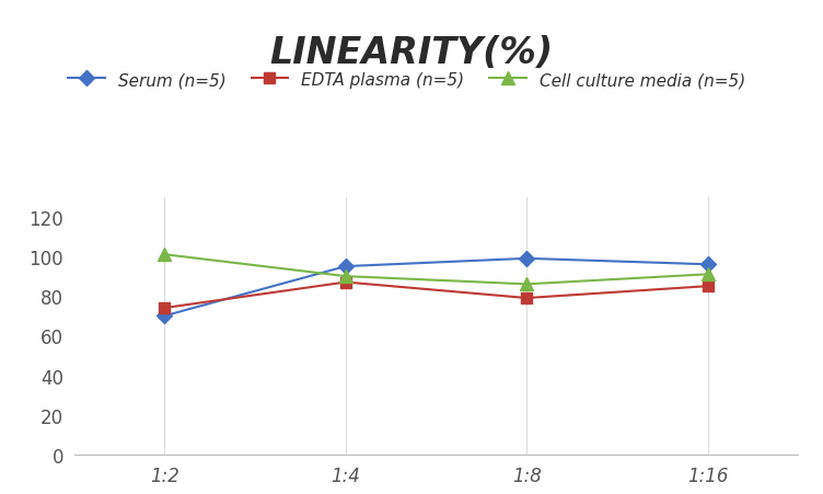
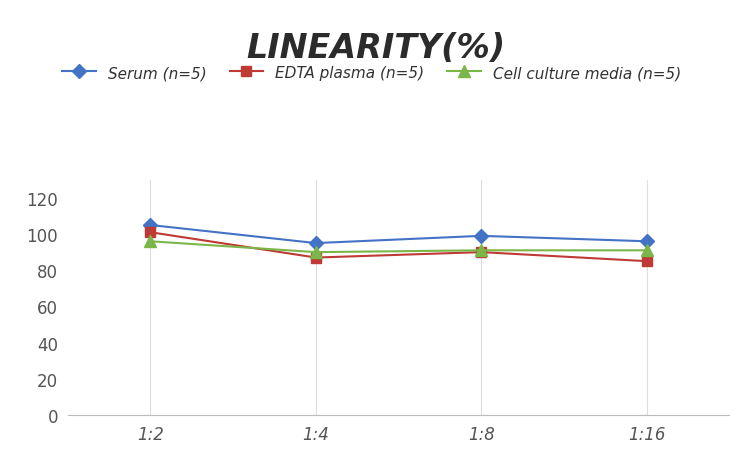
Serum (n=5)/1:2: 70 -> 105
EDTA plasma (n=5)/1:2: 74 -> 101
Cell culture media (n=5)/1:2: 101 -> 96
EDTA plasma (n=5)/1:8: 79 -> 90
Cell culture media (n=5)/1:8: 86 -> 91
